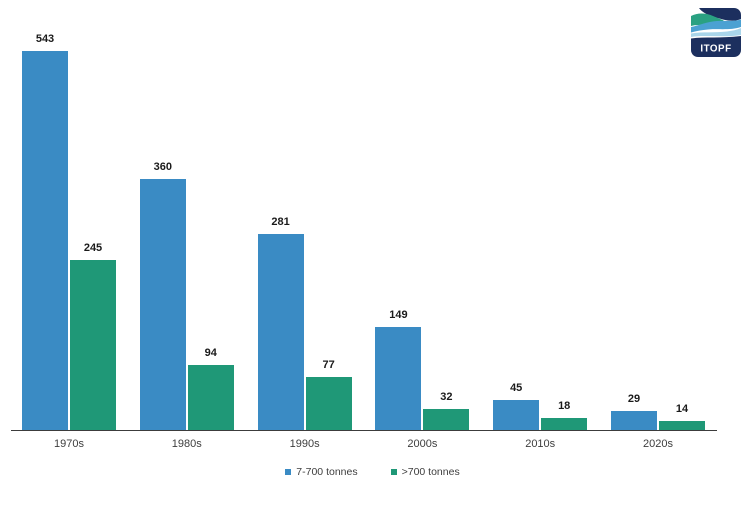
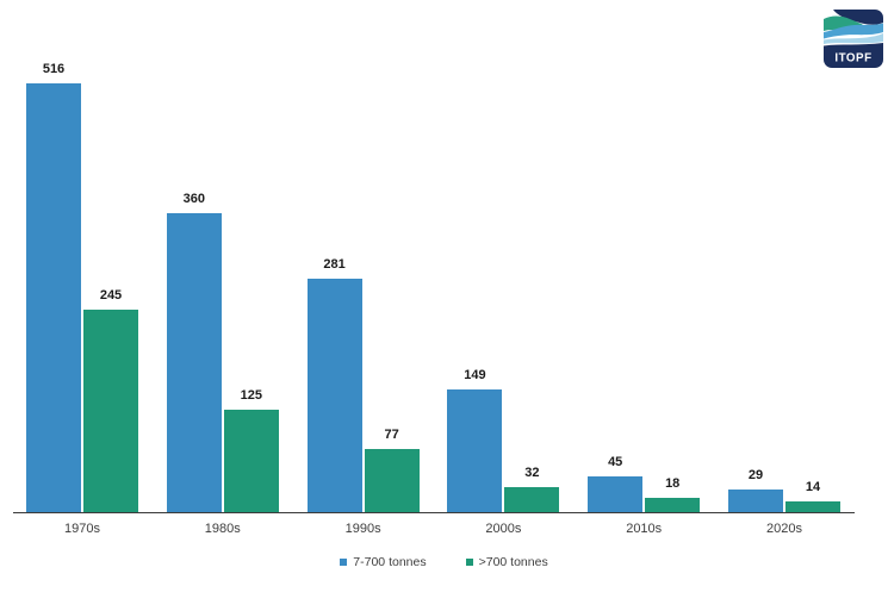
7-700 tonnes/1970s: 543 -> 516
>700 tonnes/1980s: 94 -> 125
